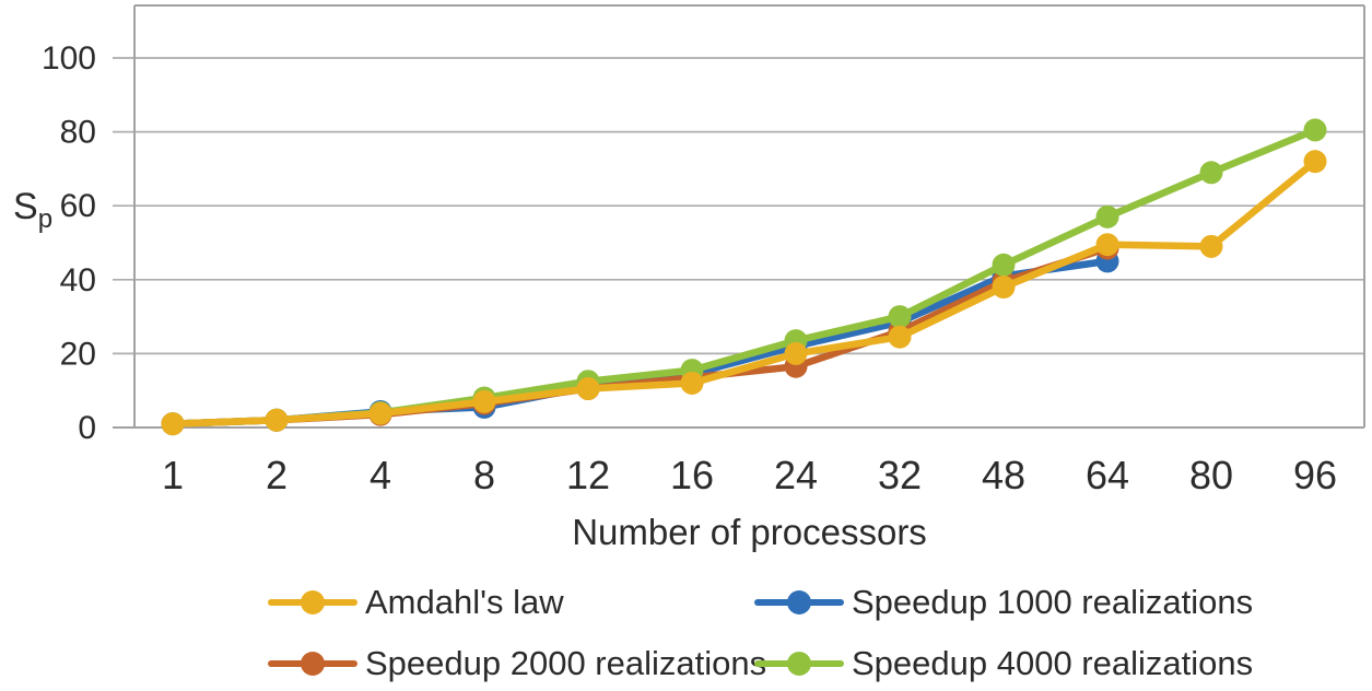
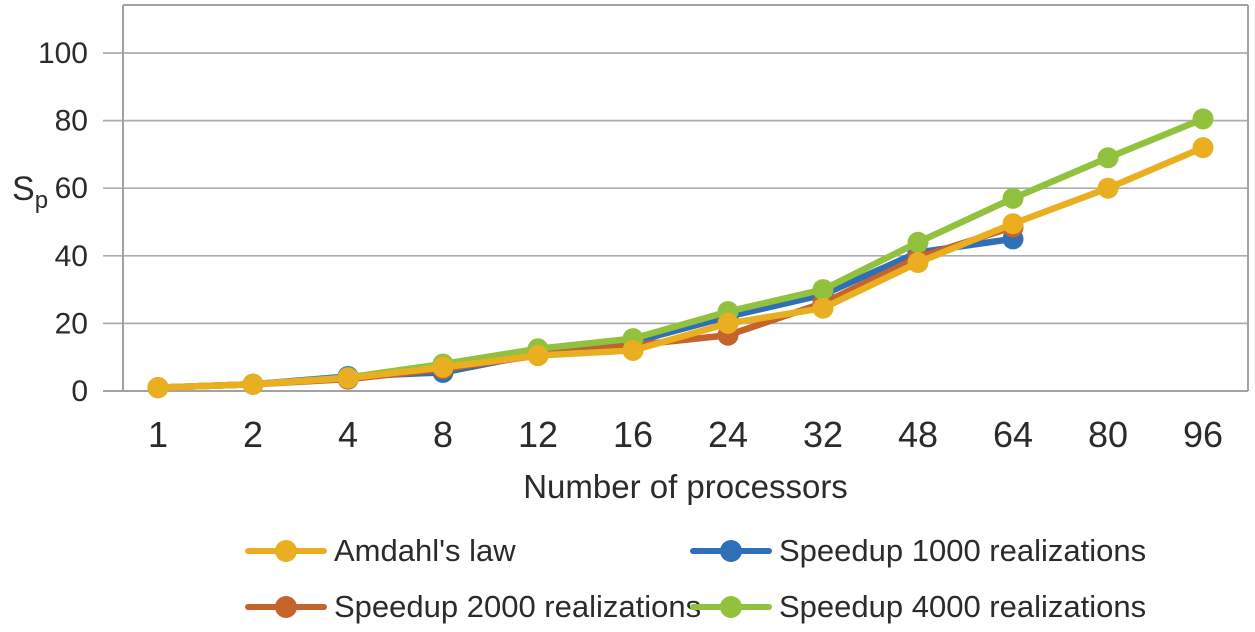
Amdahl's law/80: 49 -> 60
